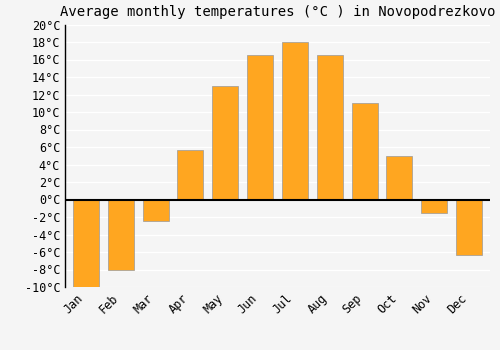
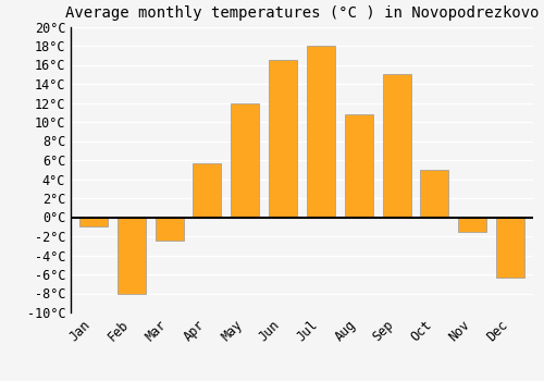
Jan: -10.0°C -> -1.0°C
May: 13.0°C -> 12.0°C
Aug: 16.5°C -> 10.8°C
Sep: 11.0°C -> 15.0°C
